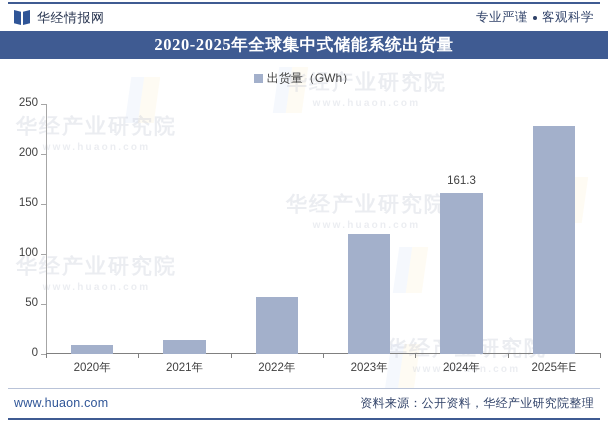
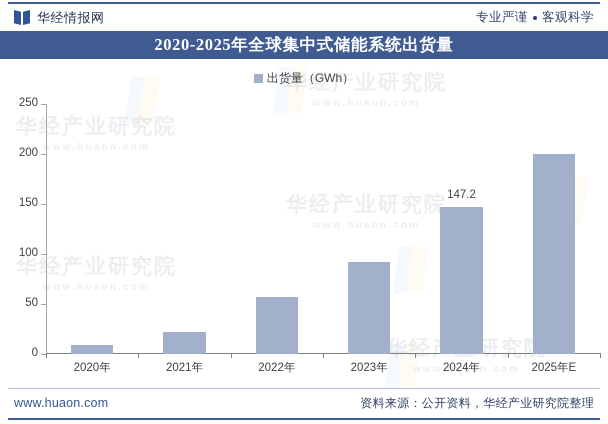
2021年: 14 -> 22
2023年: 120 -> 92
2024年: 161.3 -> 147.2
2025年E: 228 -> 200
